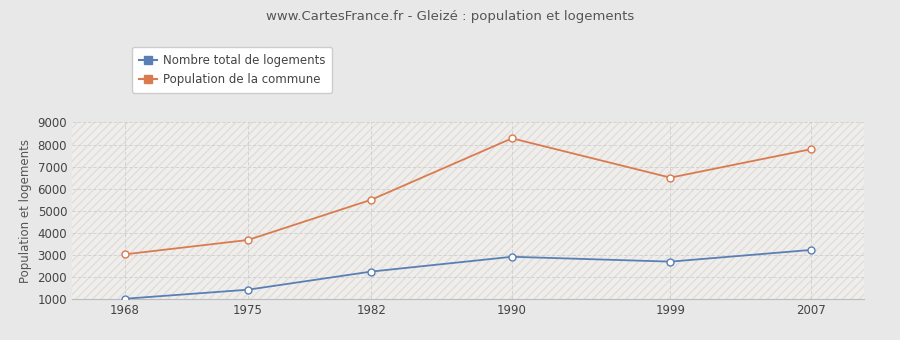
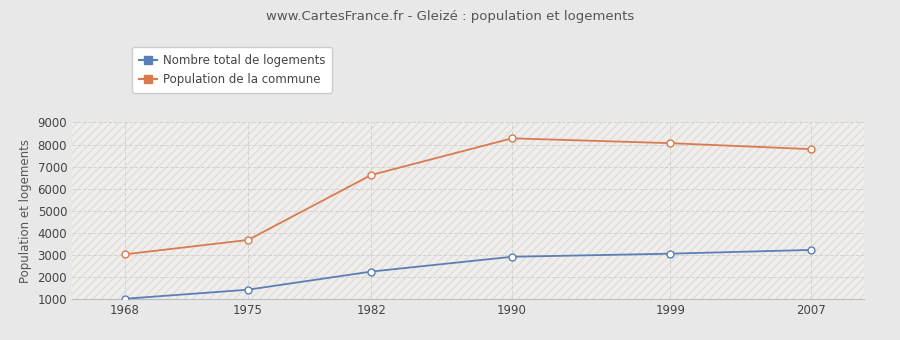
Population de la commune/1982: 5500 -> 6620
Nombre total de logements/1999: 2700 -> 3060
Population de la commune/1999: 6500 -> 8060
